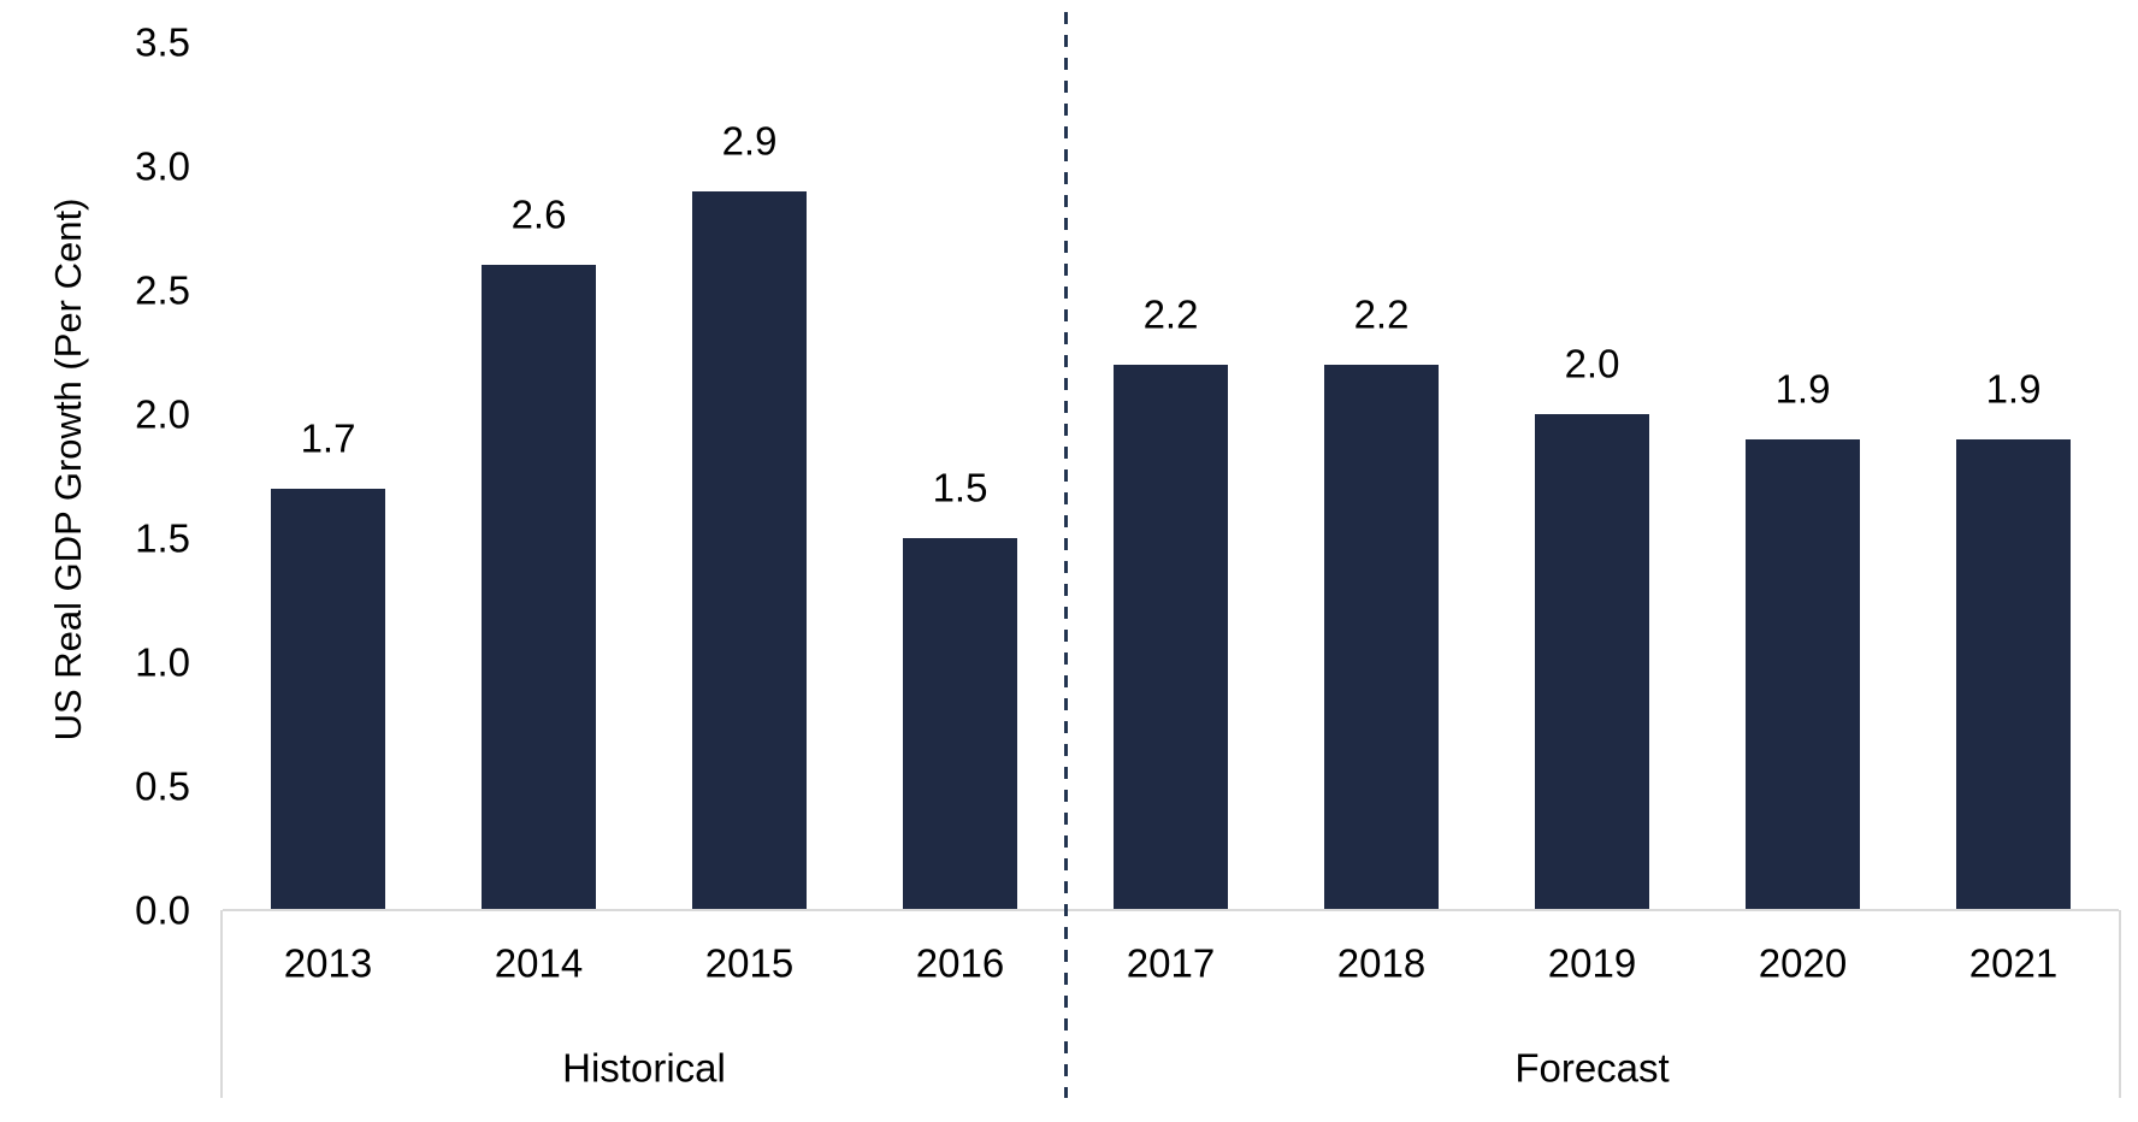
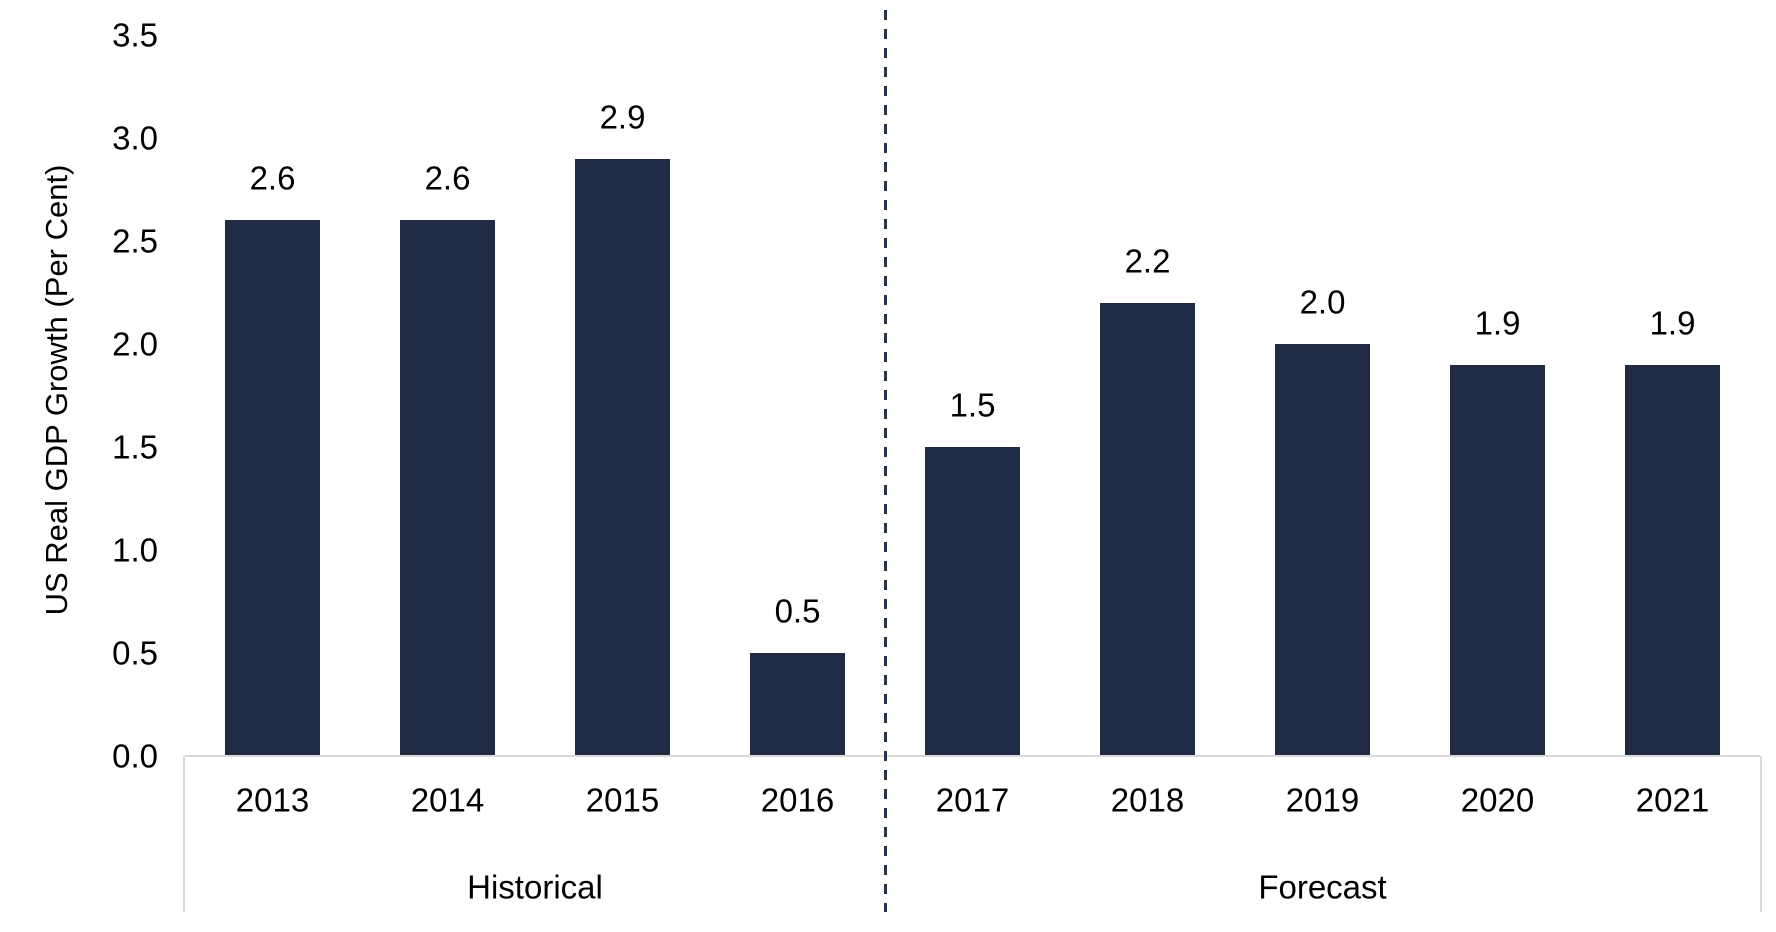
2013: 1.7 -> 2.6
2016: 1.5 -> 0.5
2017: 2.2 -> 1.5
